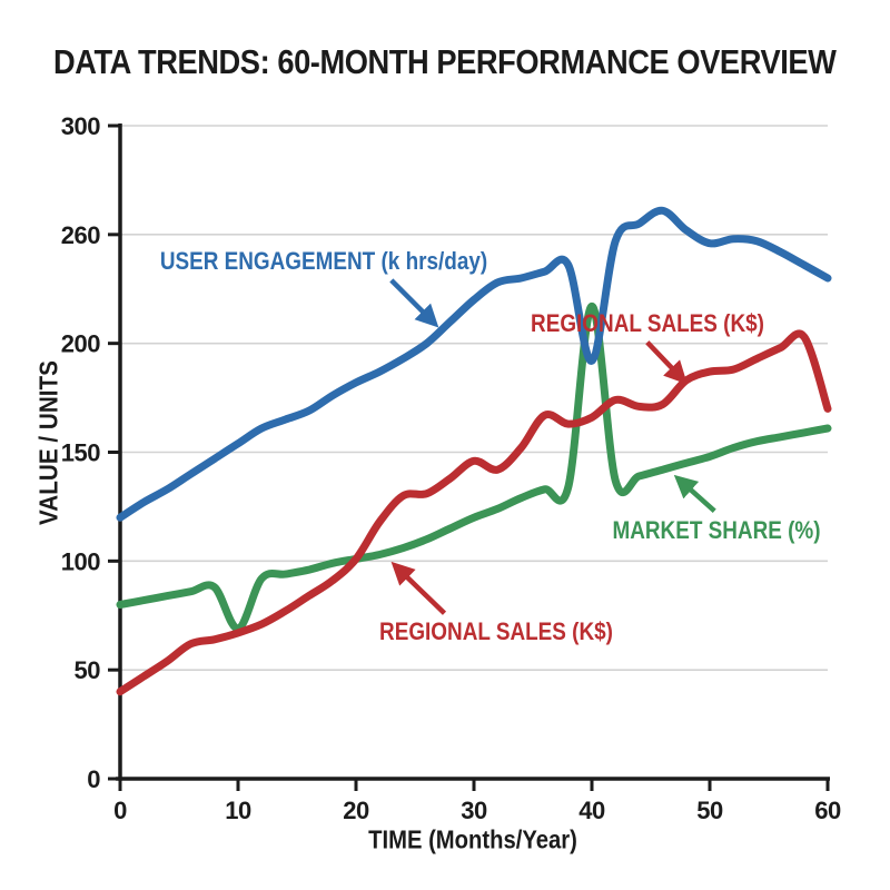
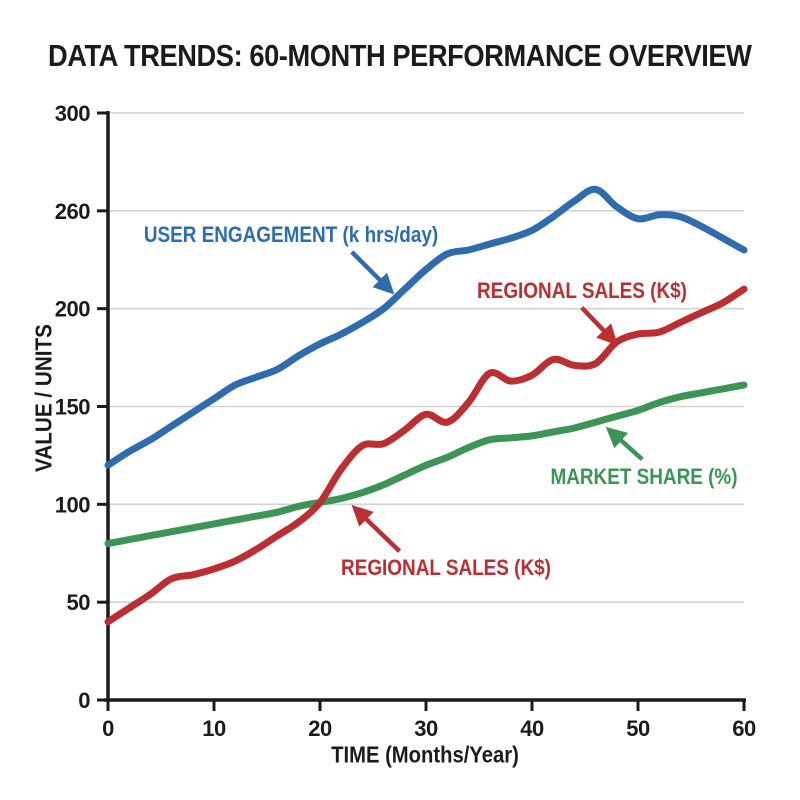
MARKET SHARE (%)/10: 69 -> 90
USER ENGAGEMENT (k hrs/day)/40: 192 -> 240
MARKET SHARE (%)/40: 217 -> 135
REGIONAL SALES (K$)/60: 170 -> 210
